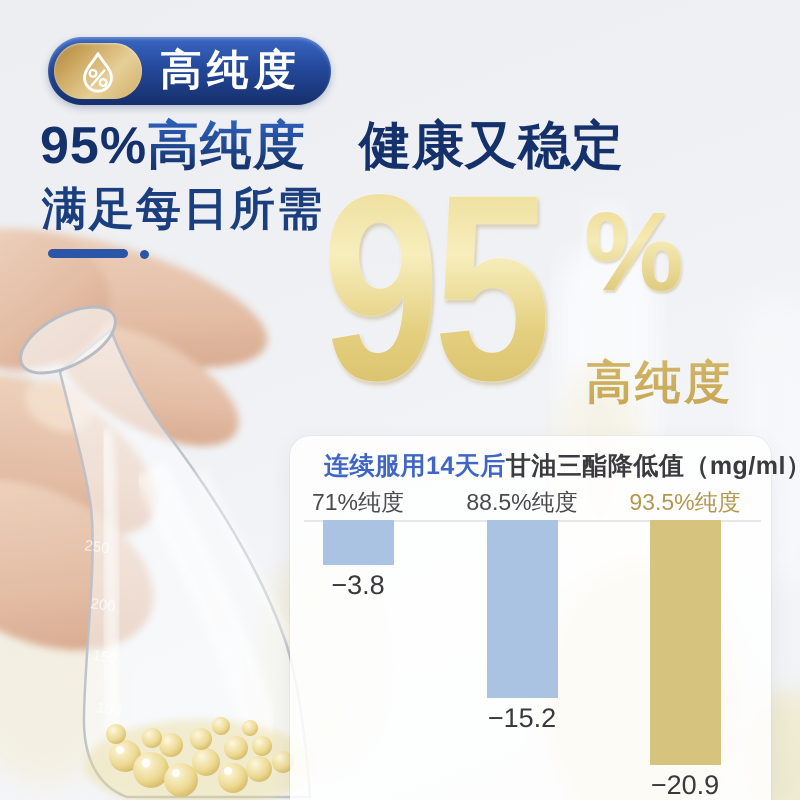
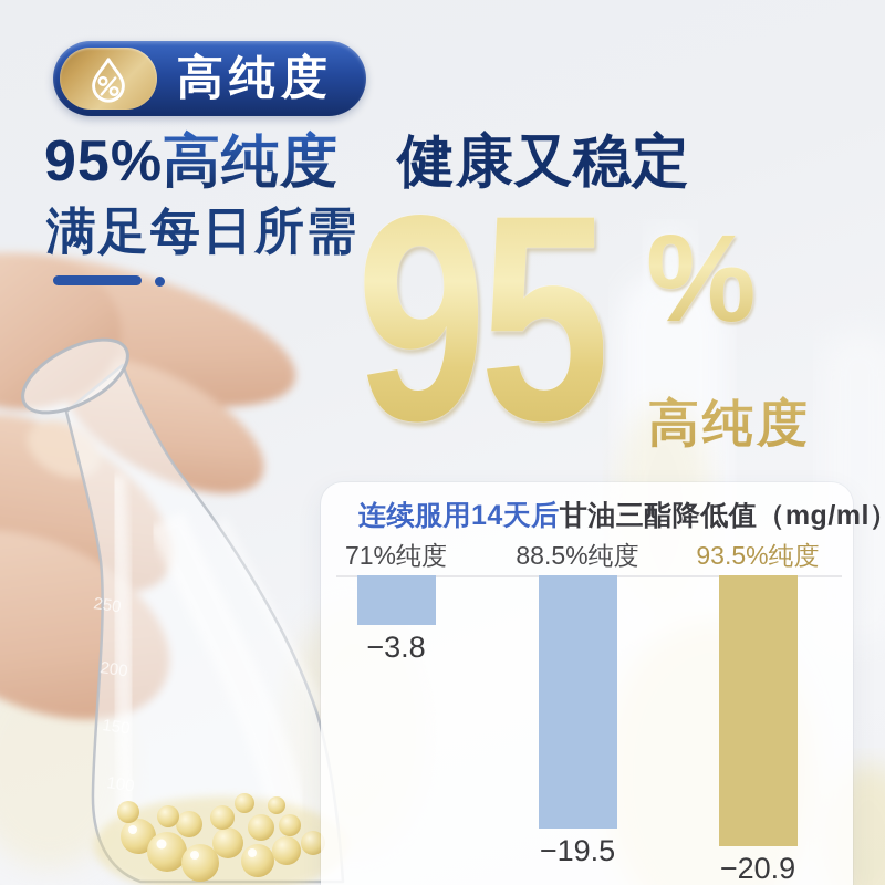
88.5%纯度: −15.2 -> −19.5
